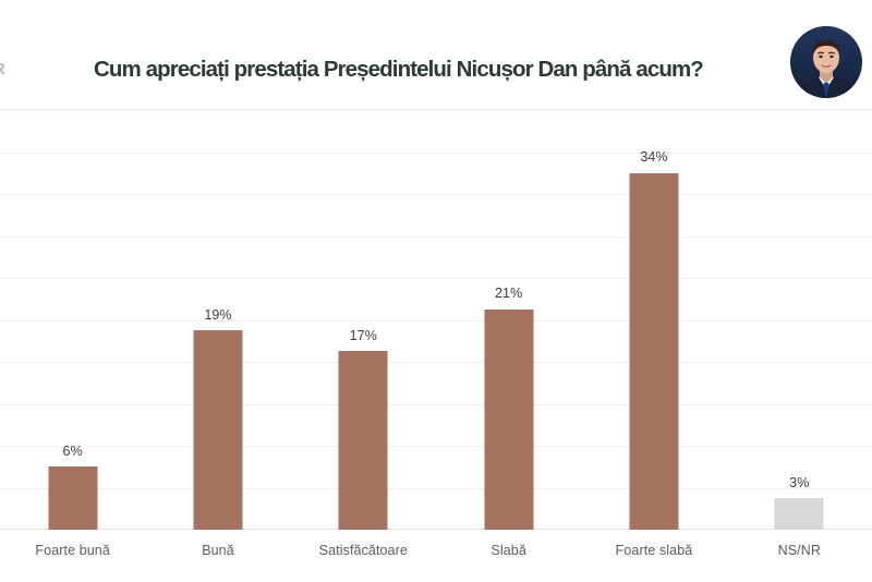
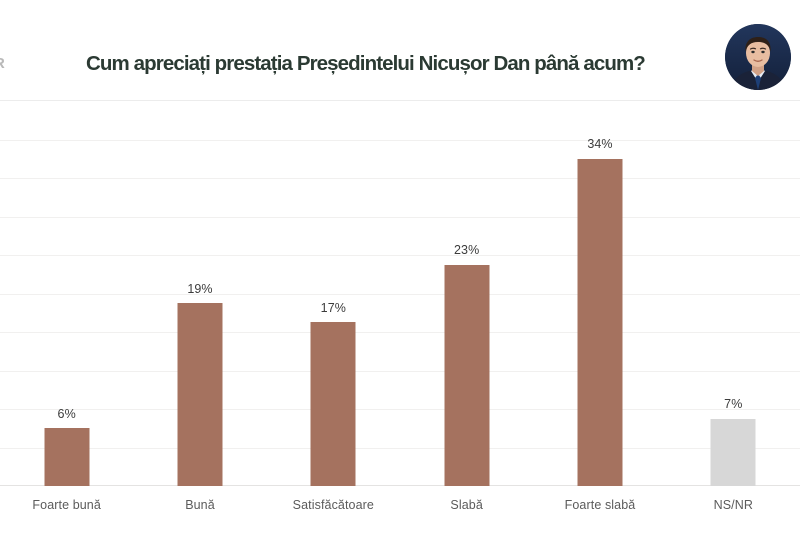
Slabă: 21% -> 23%
NS/NR: 3% -> 7%
